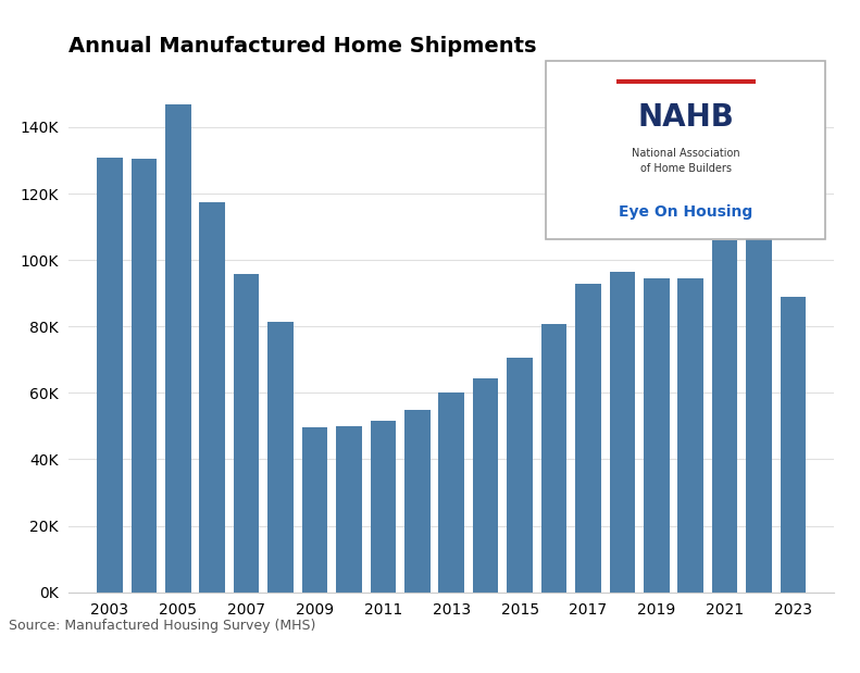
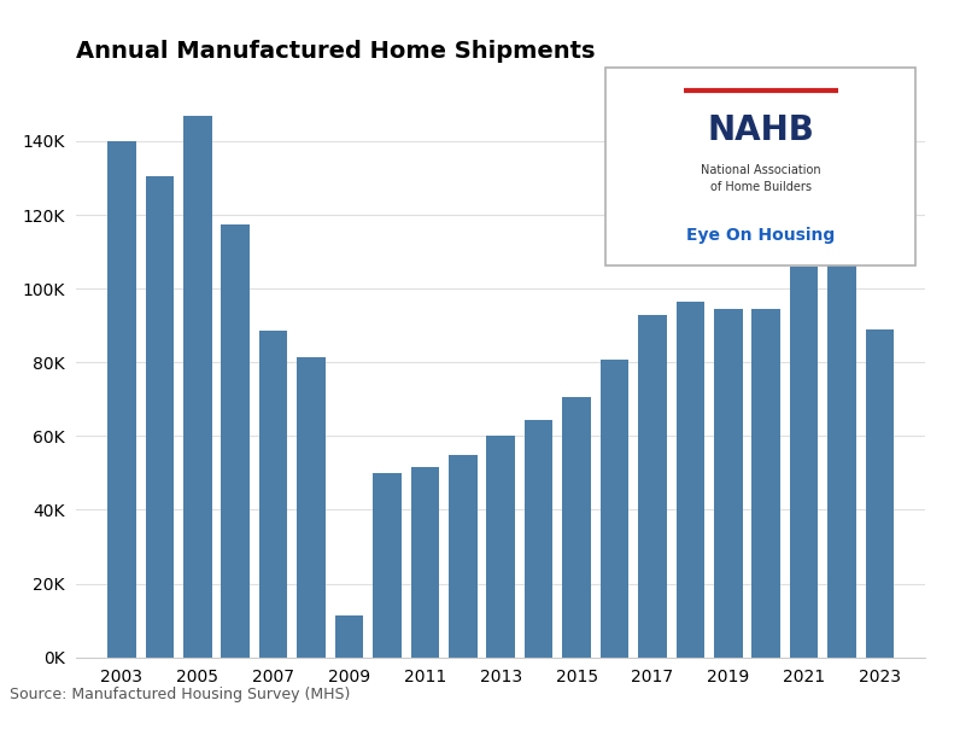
2003: 130.8K -> 140.0K
2007: 95.7K -> 88.5K
2009: 49.8K -> 11.5K
